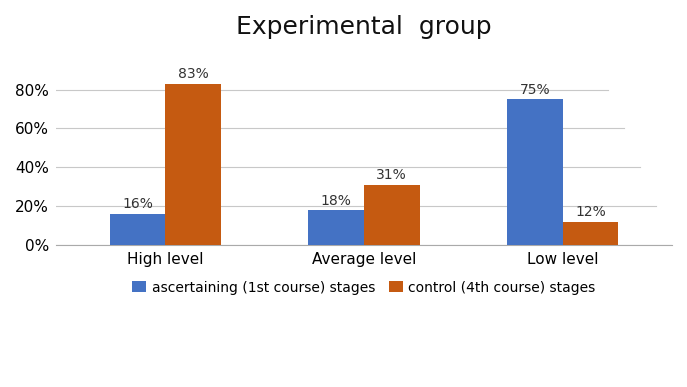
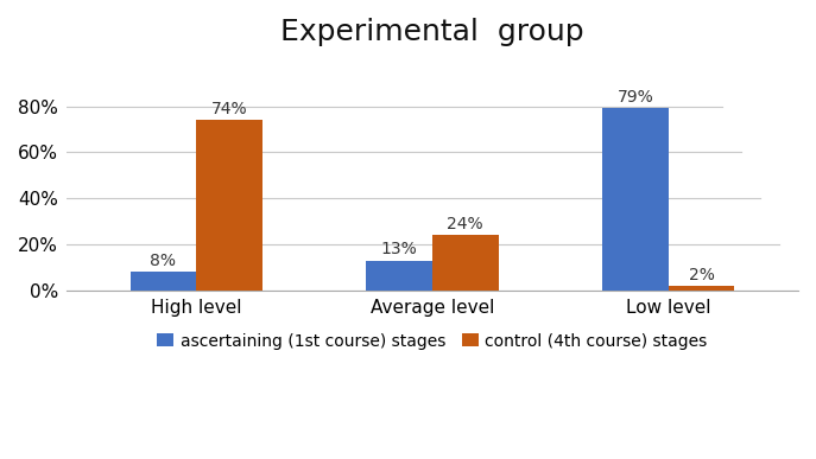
ascertaining (1st course) stages/High level: 16% -> 8%
control (4th course) stages/High level: 83% -> 74%
ascertaining (1st course) stages/Average level: 18% -> 13%
control (4th course) stages/Average level: 31% -> 24%
ascertaining (1st course) stages/Low level: 75% -> 79%
control (4th course) stages/Low level: 12% -> 2%
